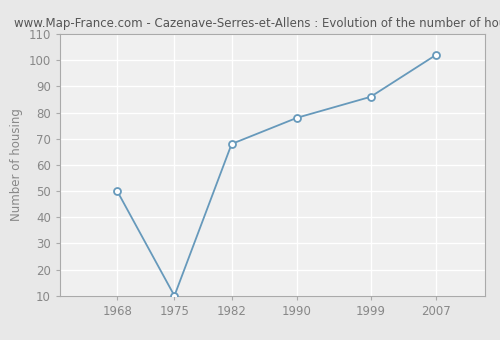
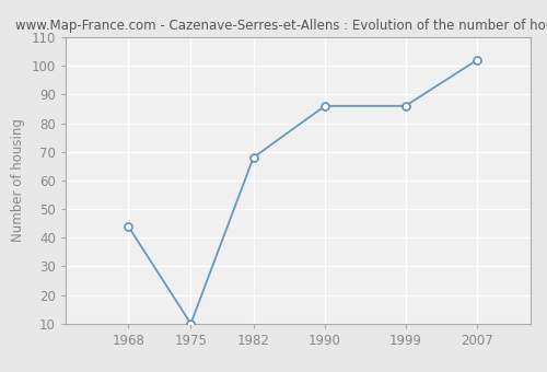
1968: 50 -> 44
1990: 78 -> 86
